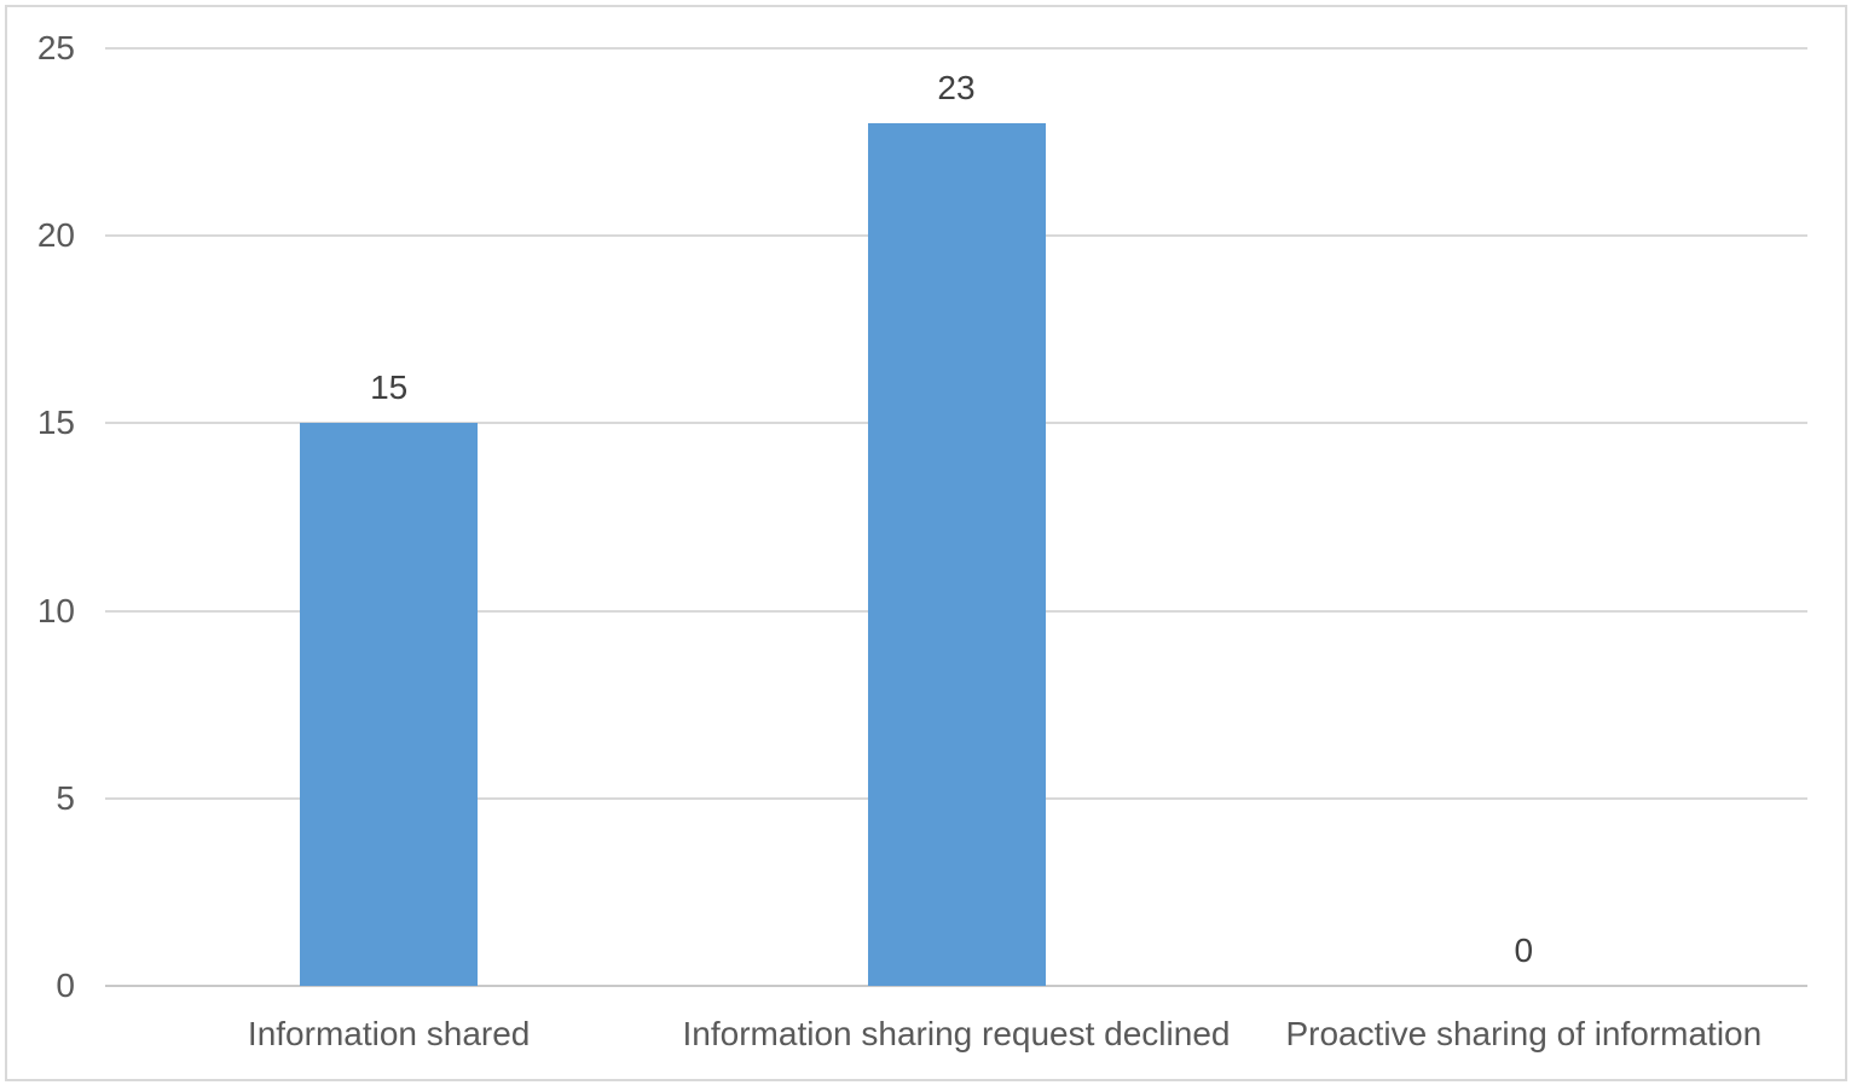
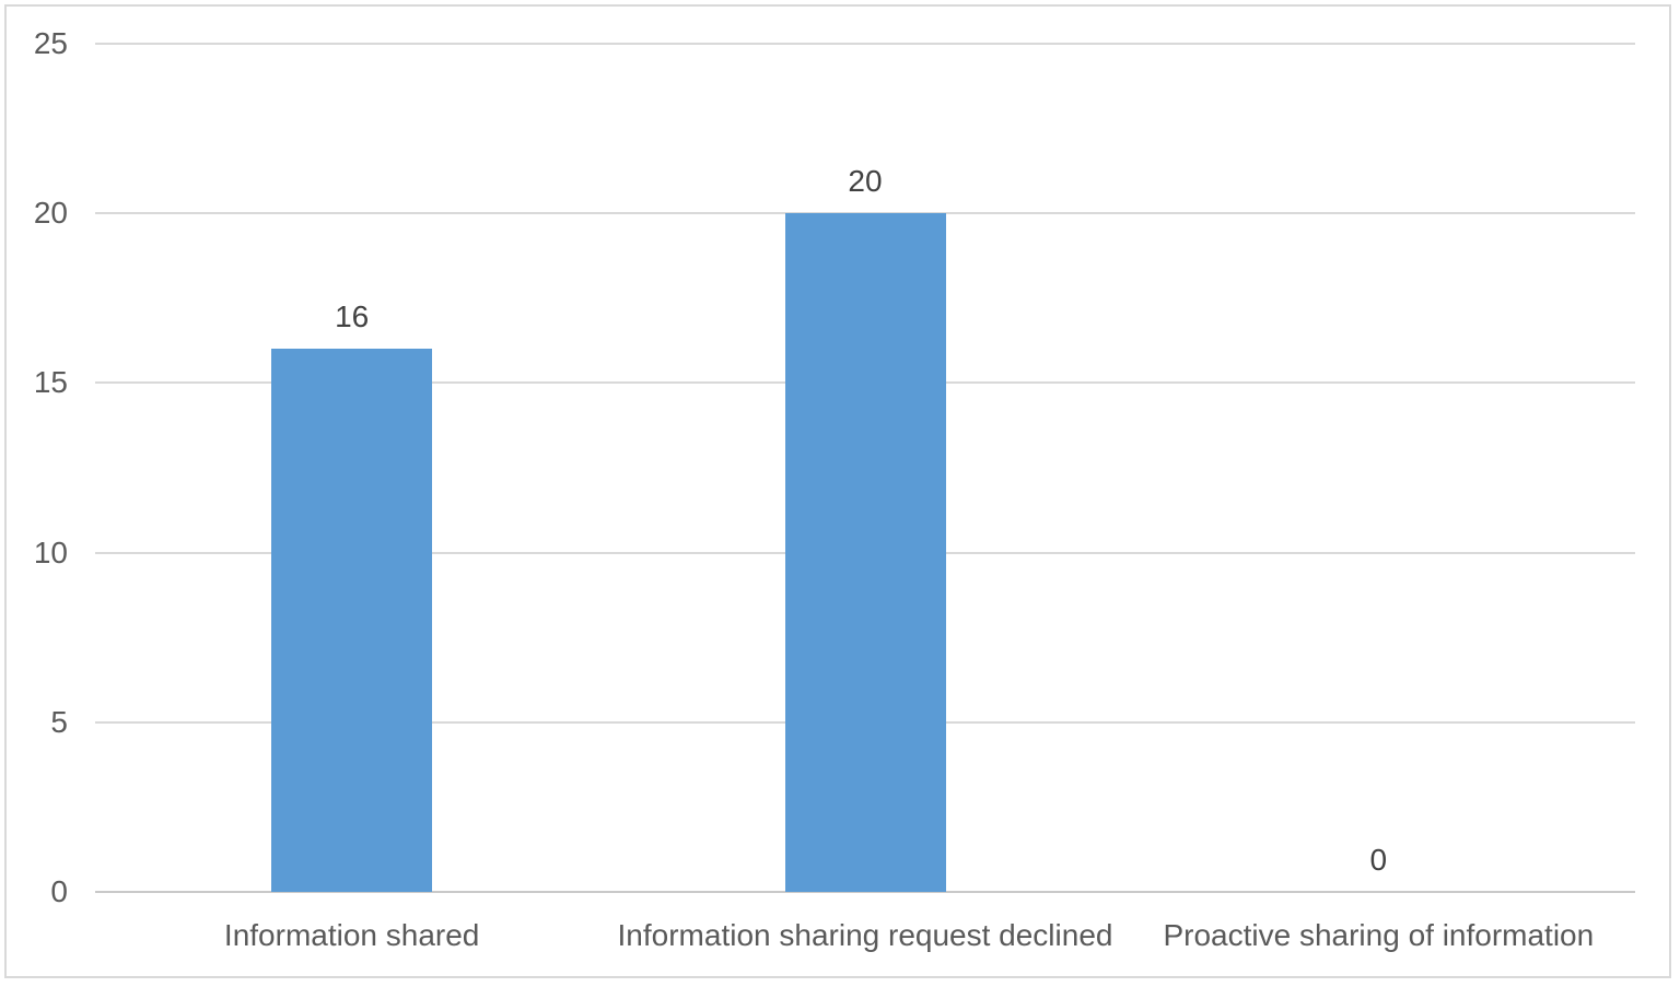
Information shared: 15 -> 16
Information sharing request declined: 23 -> 20
